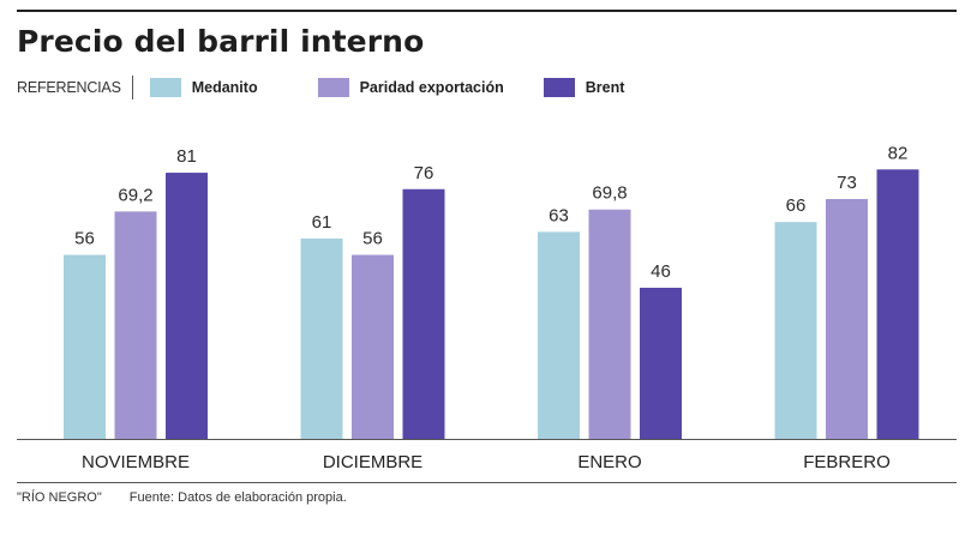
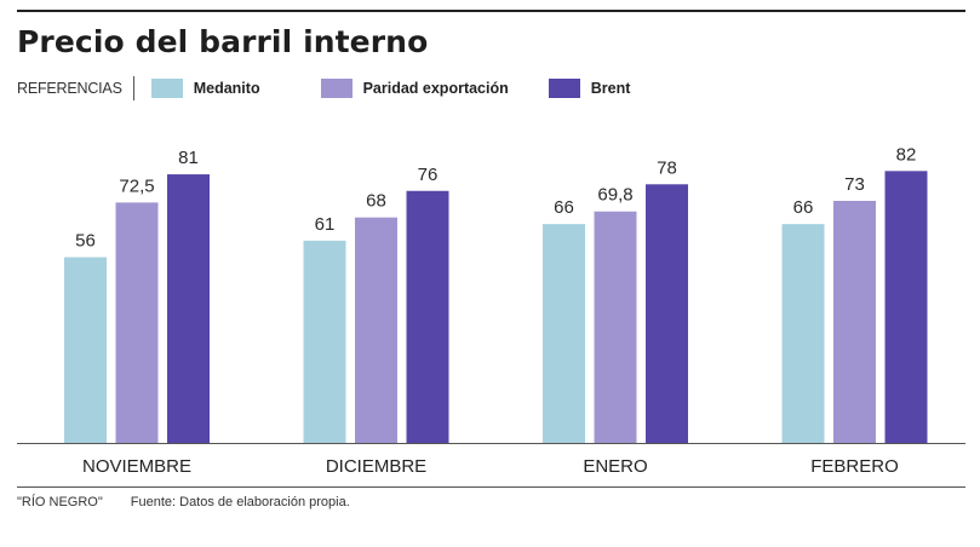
Paridad exportación/NOVIEMBRE: 69,2 -> 72,5
Paridad exportación/DICIEMBRE: 56 -> 68
Medanito/ENERO: 63 -> 66
Brent/ENERO: 46 -> 78
